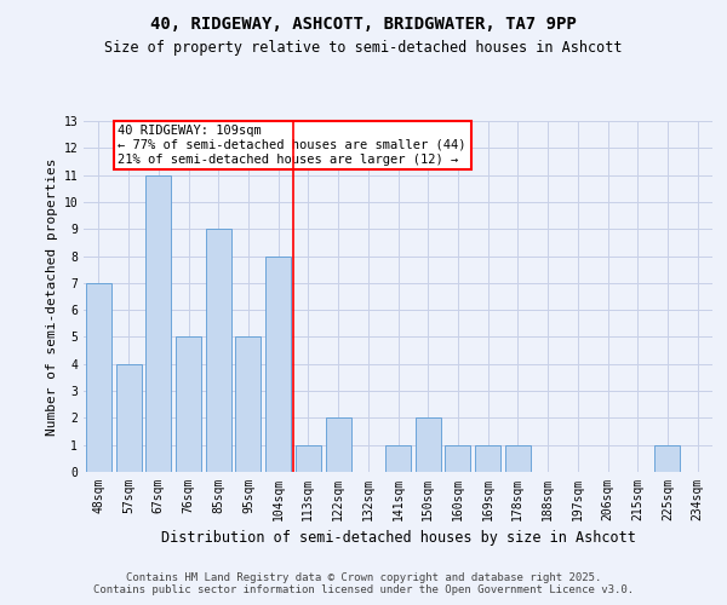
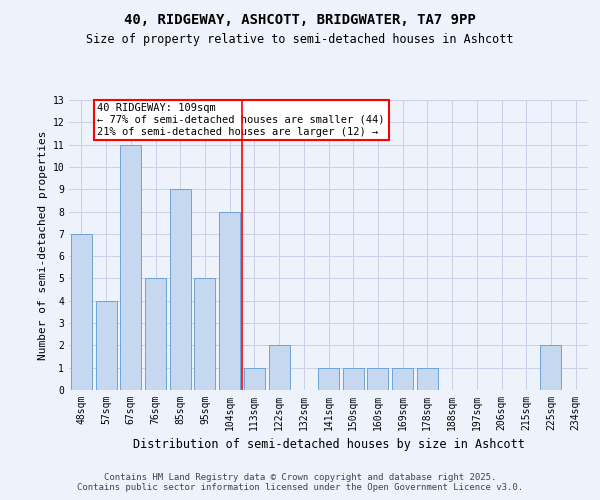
150sqm: 2 -> 1
225sqm: 1 -> 2
